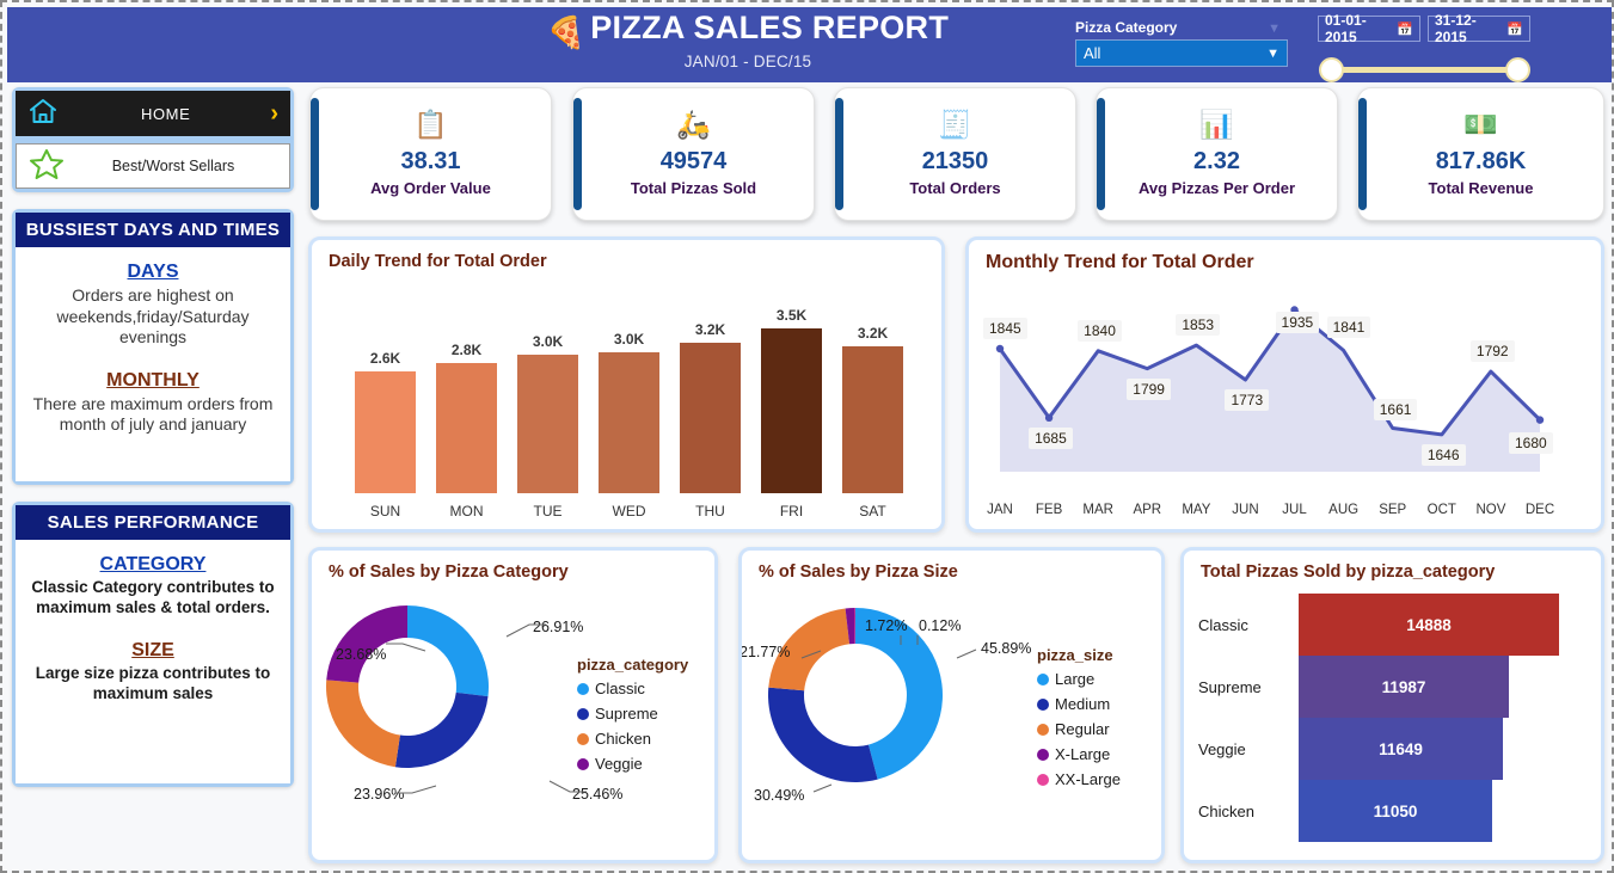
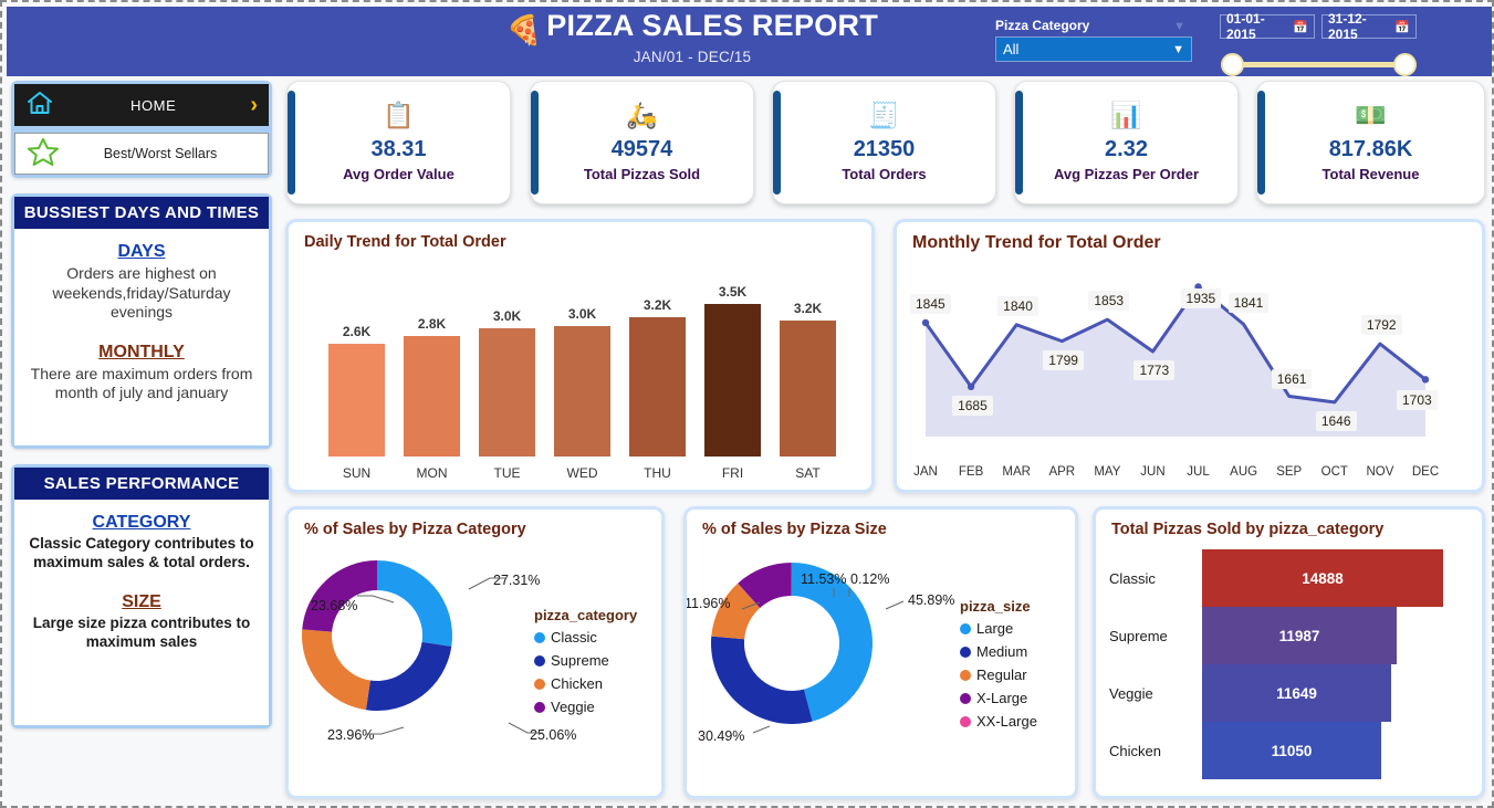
Monthly Trend for Total Order/DEC: 1680 -> 1703
% of Sales by Pizza Category/Classic: 26.91% -> 27.31%
% of Sales by Pizza Category/Supreme: 25.46% -> 25.06%
% of Sales by Pizza Size/Regular: 21.77% -> 11.96%
% of Sales by Pizza Size/X-Large: 1.72% -> 11.53%
